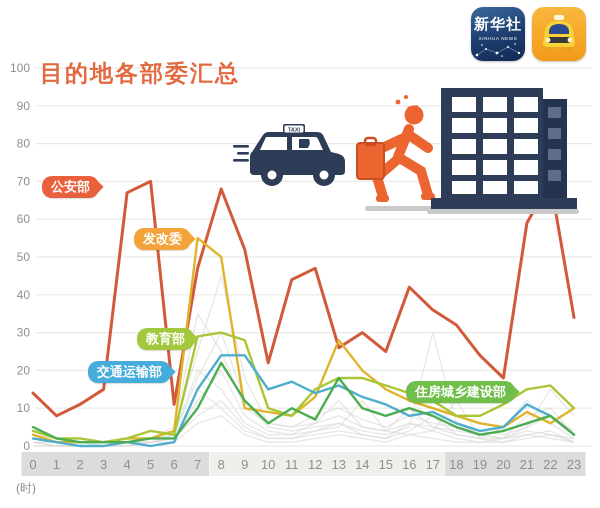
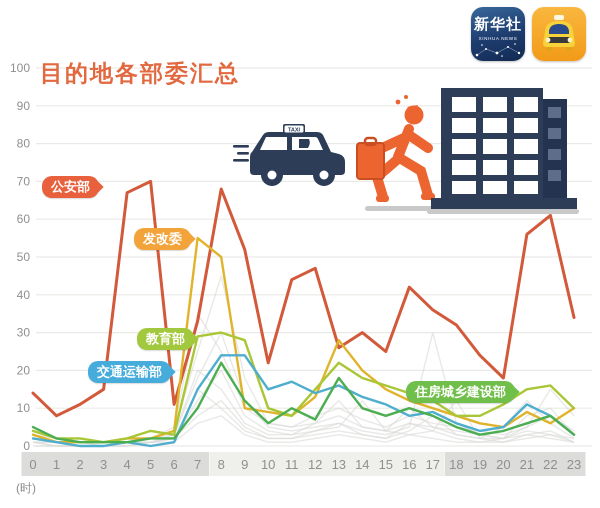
公安部/7: 47 -> 33
教育部/13: 18 -> 22
公安部/21: 59 -> 56
公安部/22: 70 -> 61
